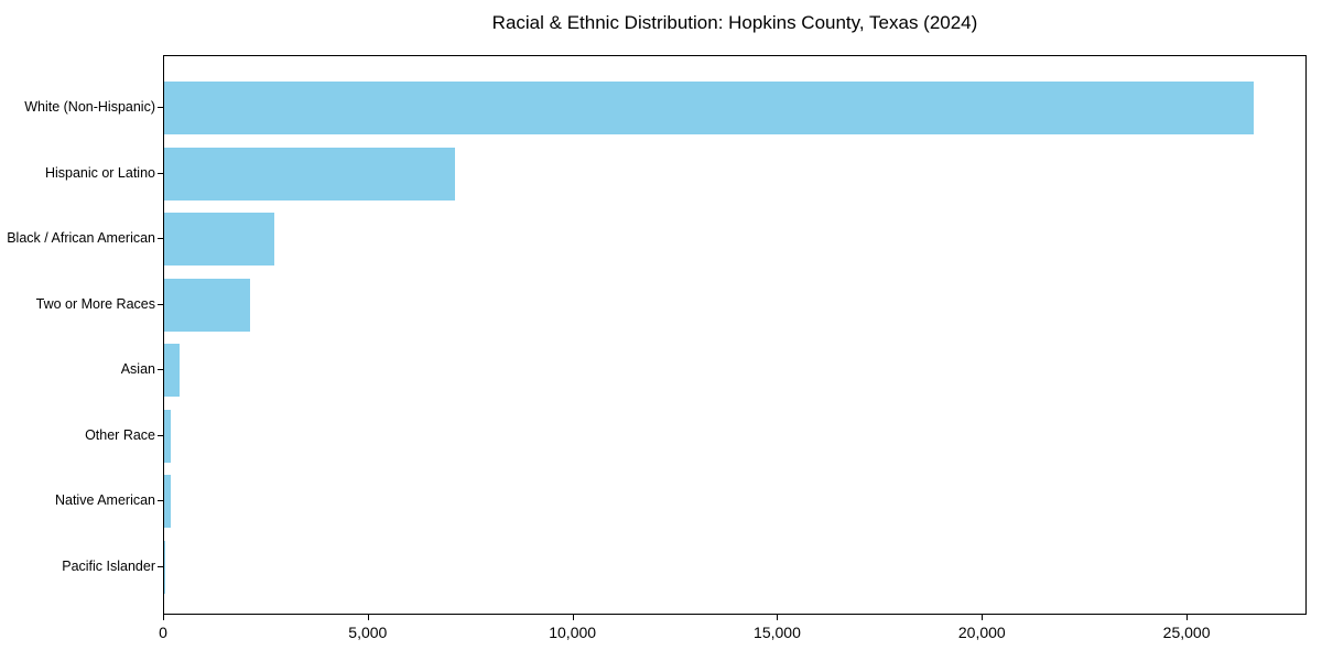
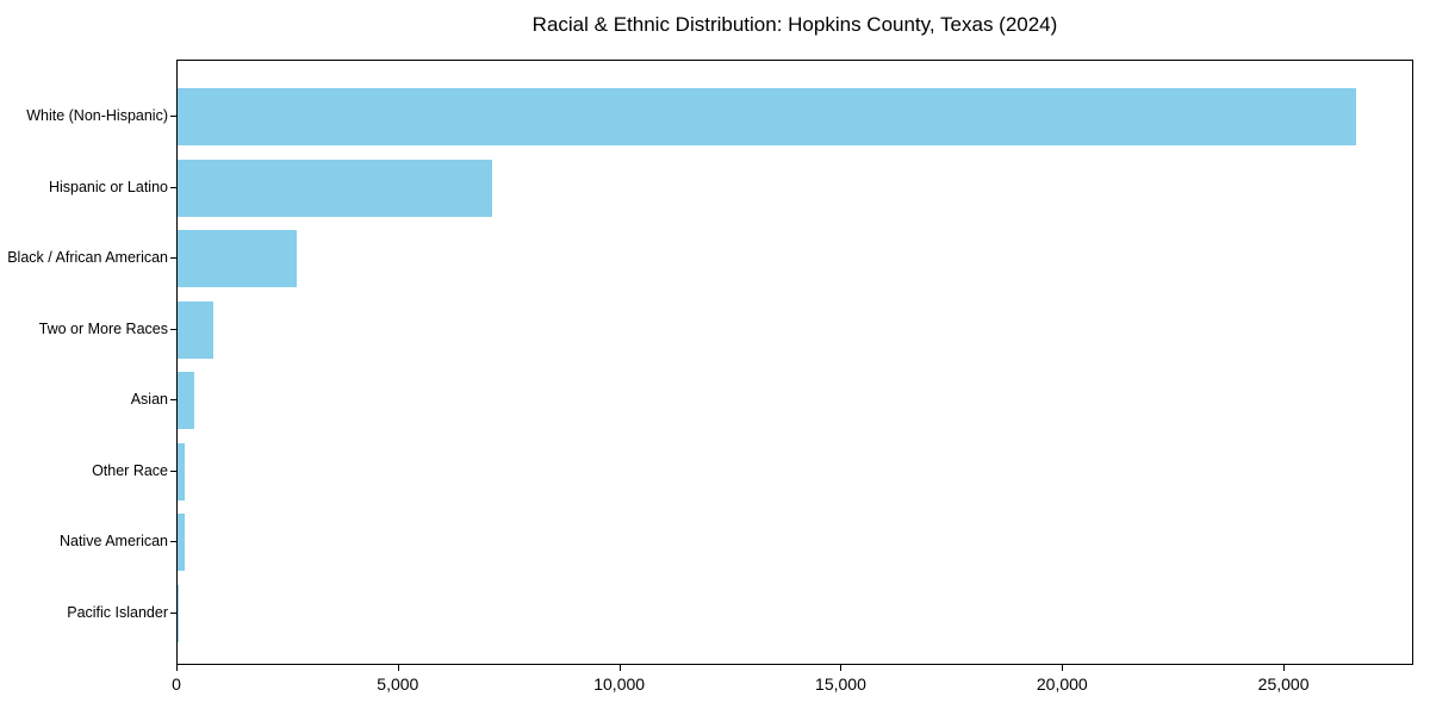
Two or More Races: 2100 -> 800
